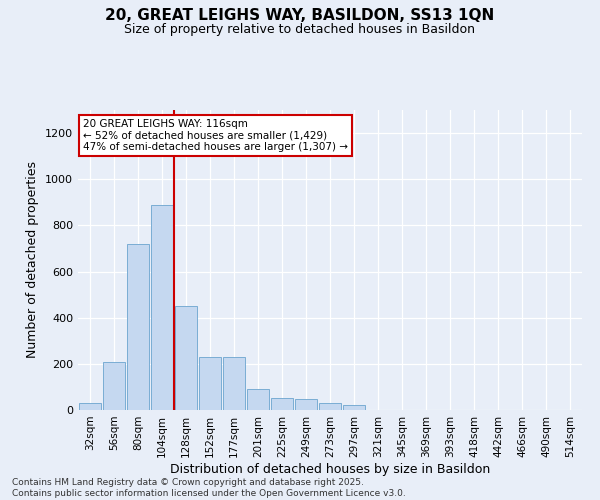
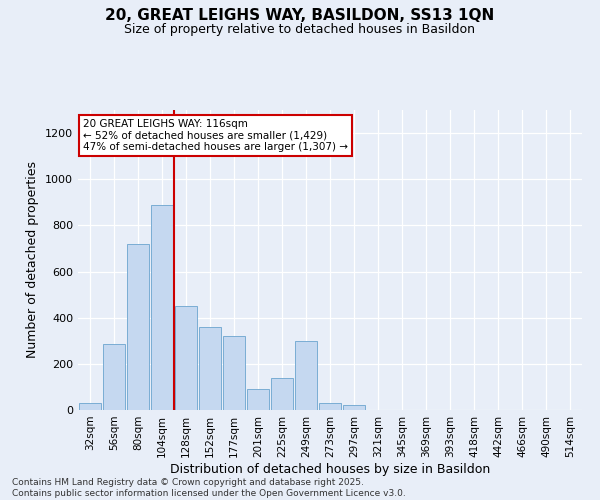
56sqm: 210 -> 285
152sqm: 230 -> 360
177sqm: 230 -> 320
225sqm: 50 -> 140
249sqm: 48 -> 300
